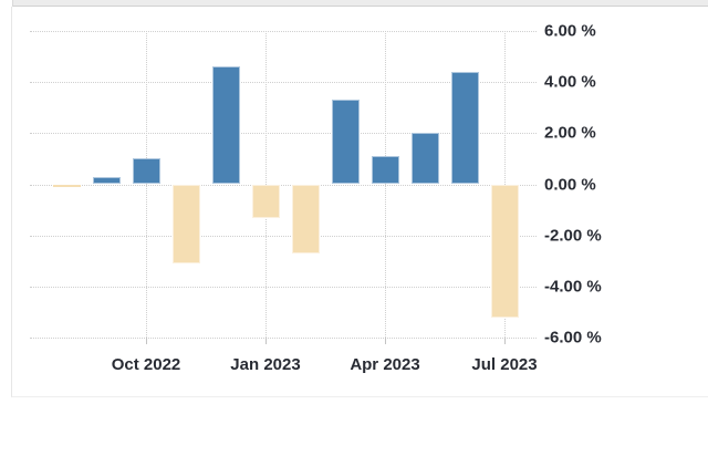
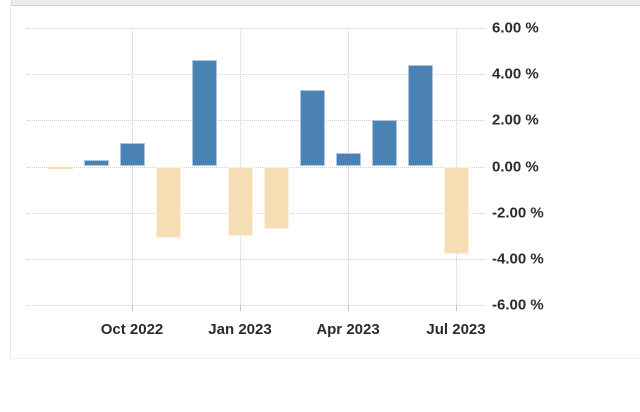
Jan 2023: -1.3% -> -3.0%
Apr 2023: 1.1% -> 0.6%
Jul 2023: -5.2% -> -3.8%
